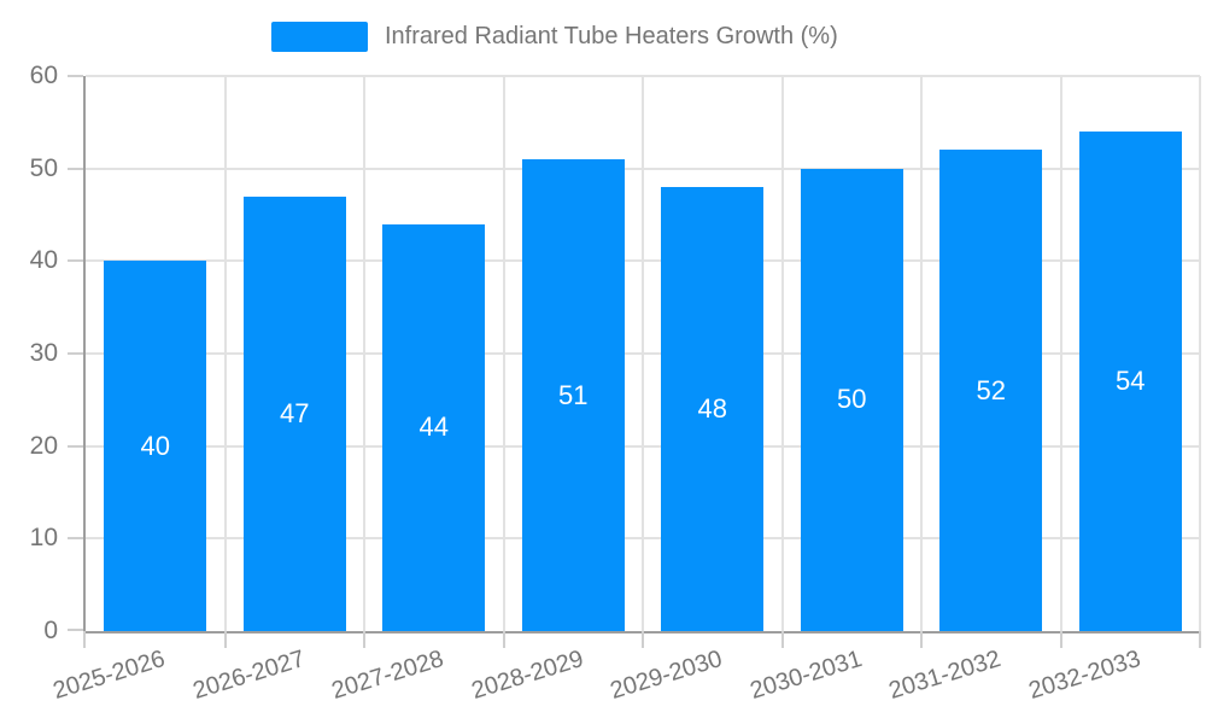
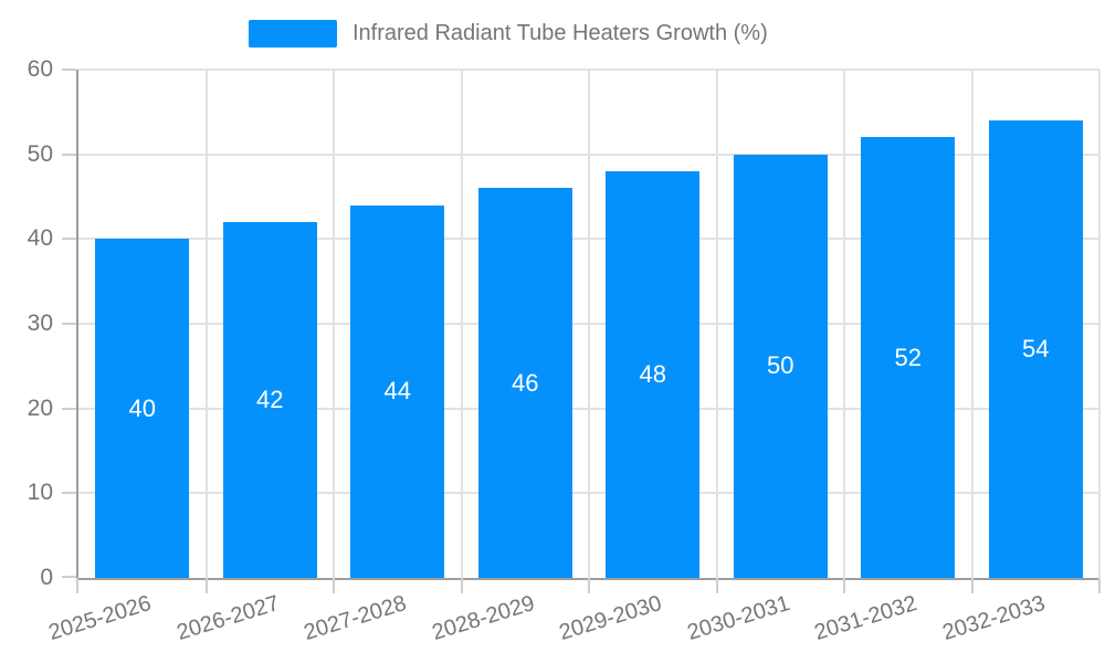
2026-2027: 47 -> 42
2028-2029: 51 -> 46
